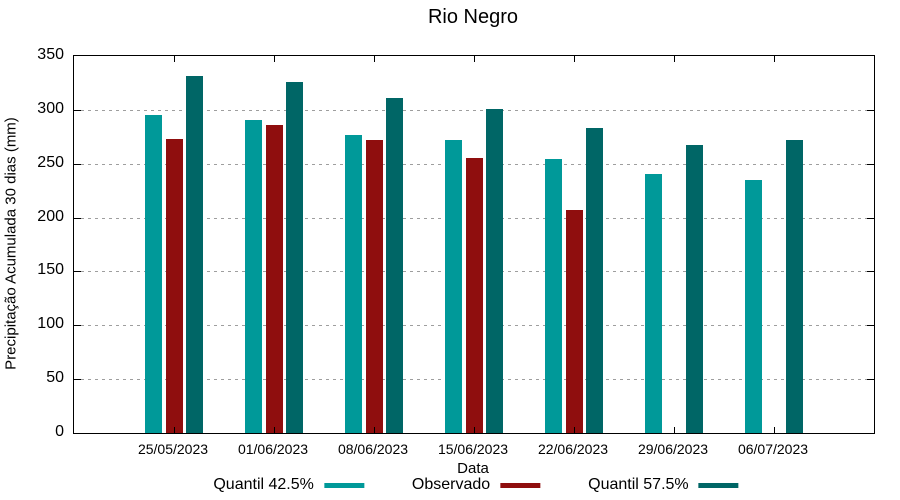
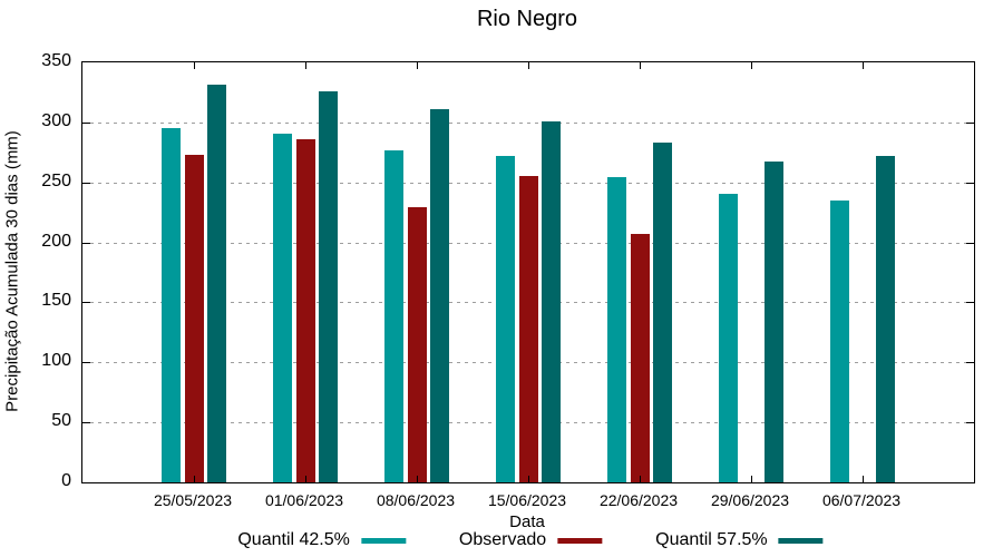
Observado/08/06/2023: 272 -> 229
